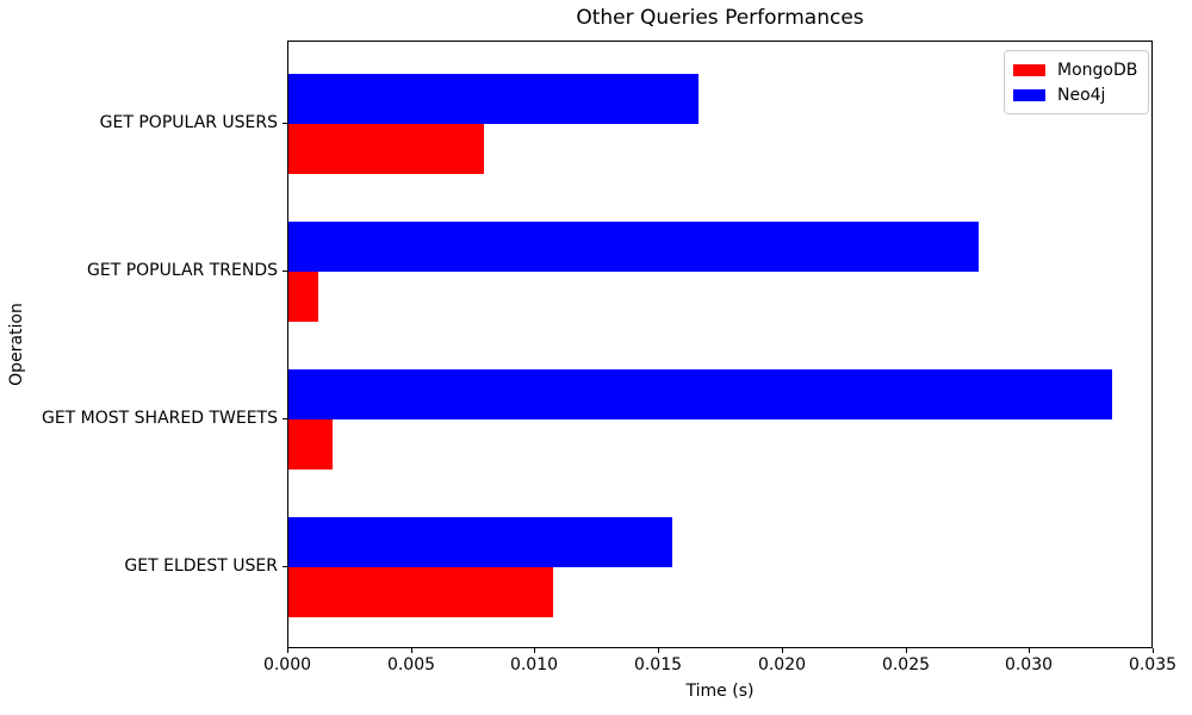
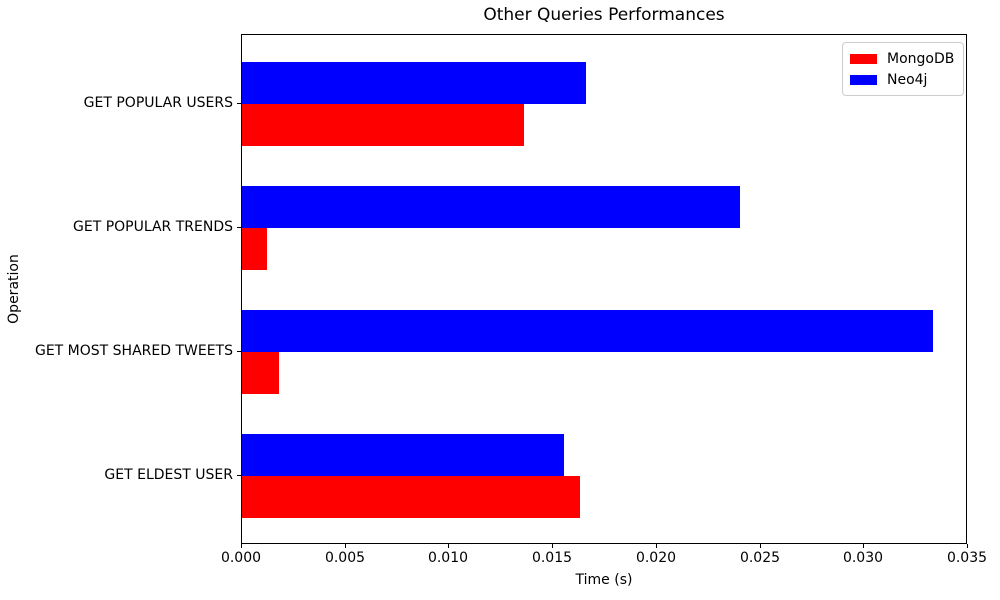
MongoDB/GET POPULAR USERS: 0.0079 -> 0.0136
Neo4j/GET POPULAR TRENDS: 0.0279 -> 0.0240
MongoDB/GET ELDEST USER: 0.0107 -> 0.0163
